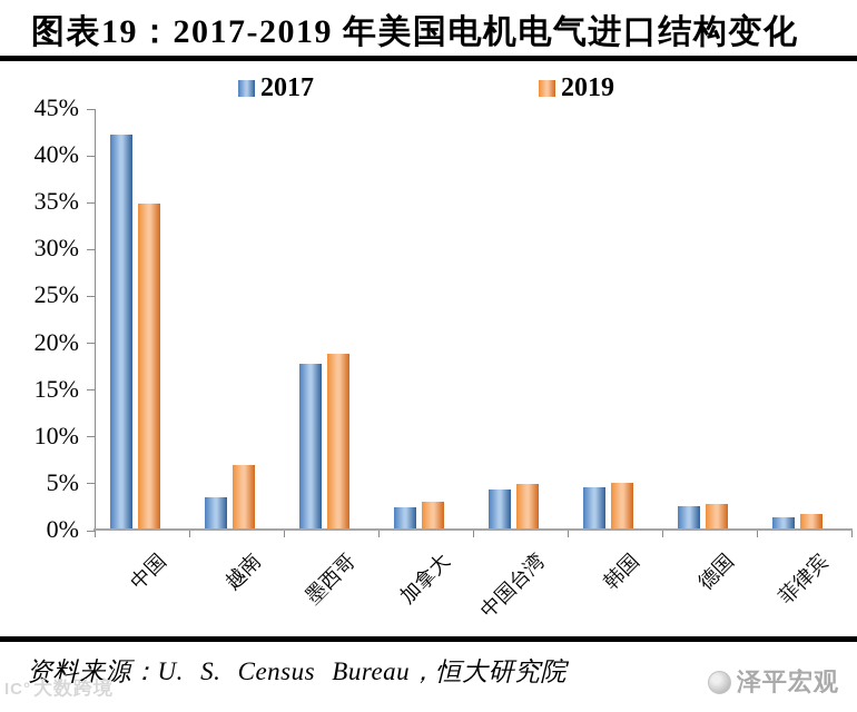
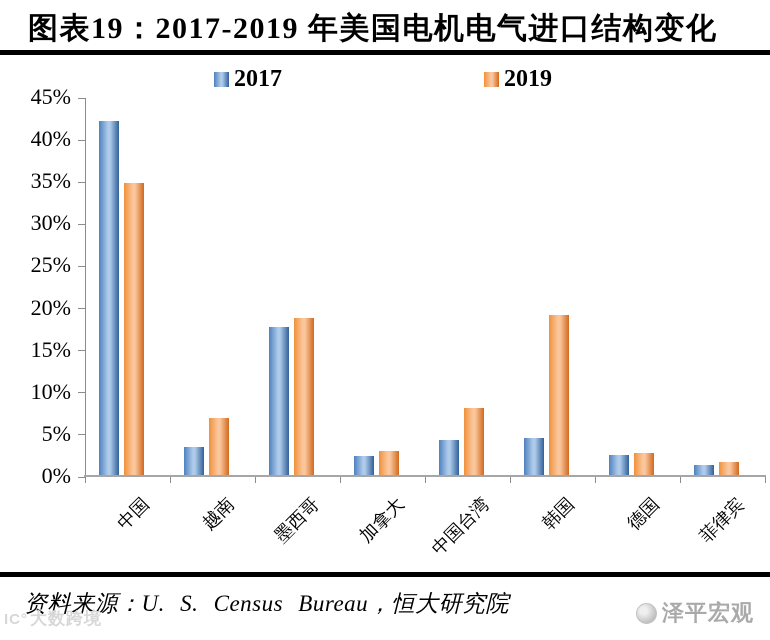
2019/中国台湾: 5% -> 8%
2019/韩国: 5% -> 19%
